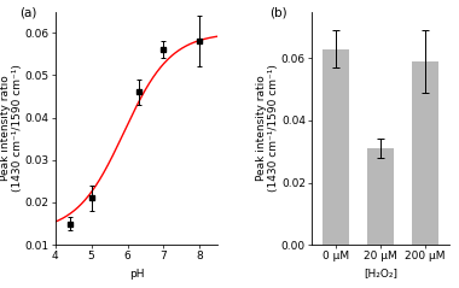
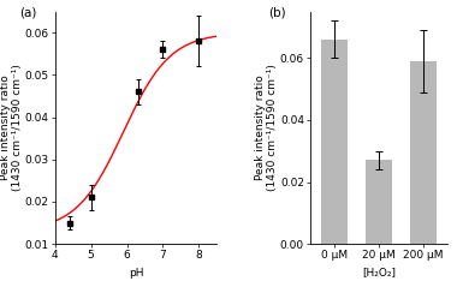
0 μM: 0.063 -> 0.066
20 μM: 0.031 -> 0.027
